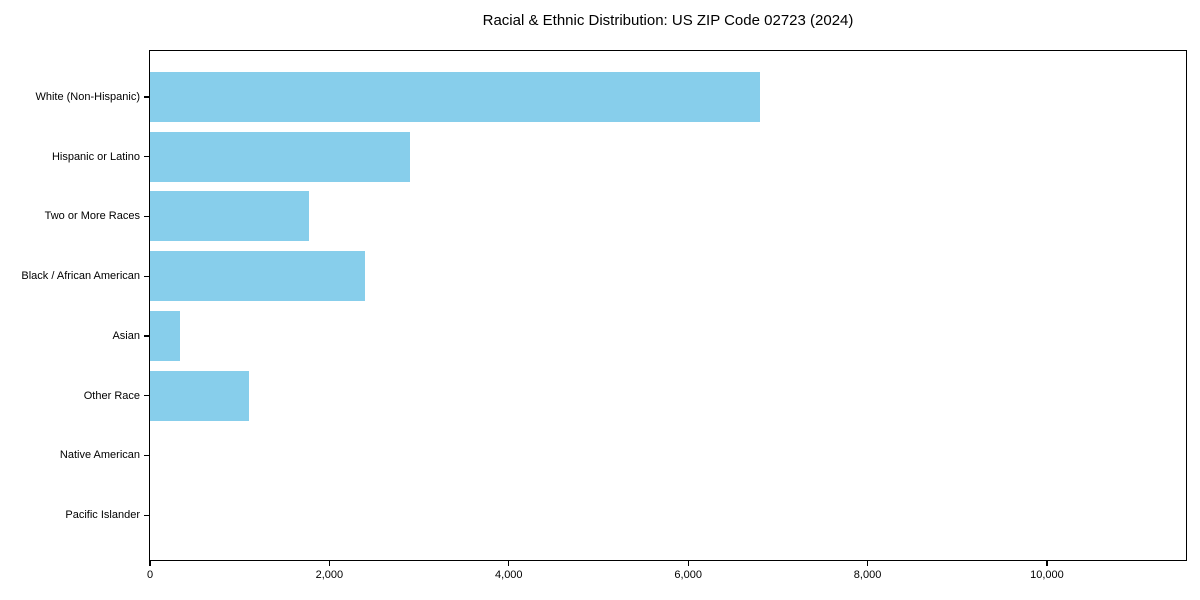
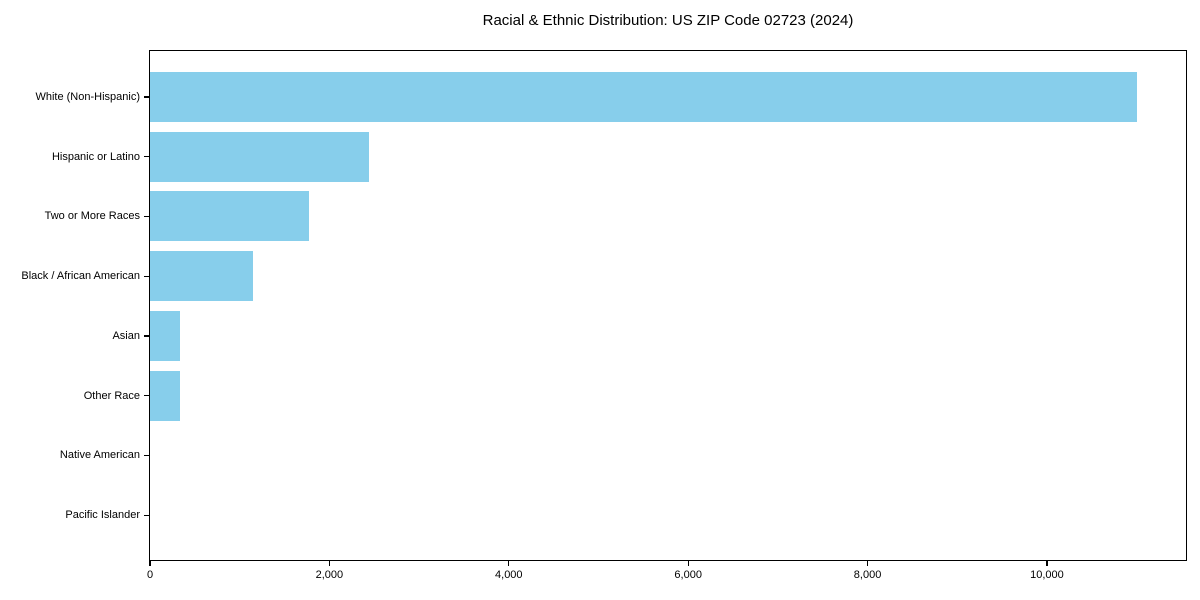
White (Non-Hispanic): 6800 -> 11000
Hispanic or Latino: 2900 -> 2400
Black / African American: 2400 -> 1100
Other Race: 1100 -> 300
